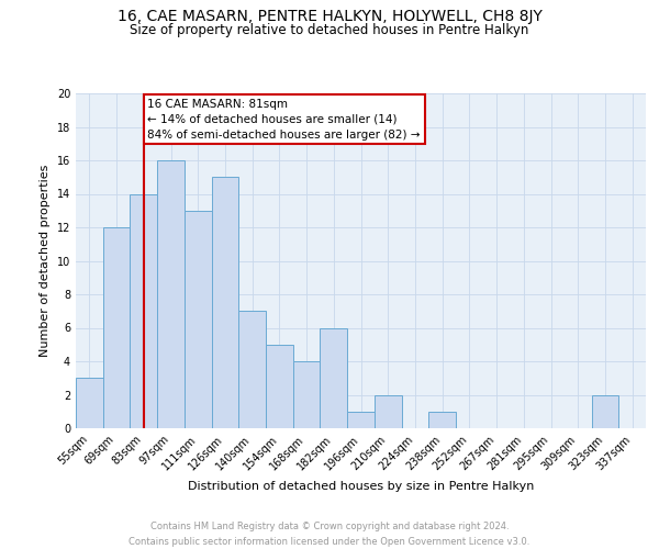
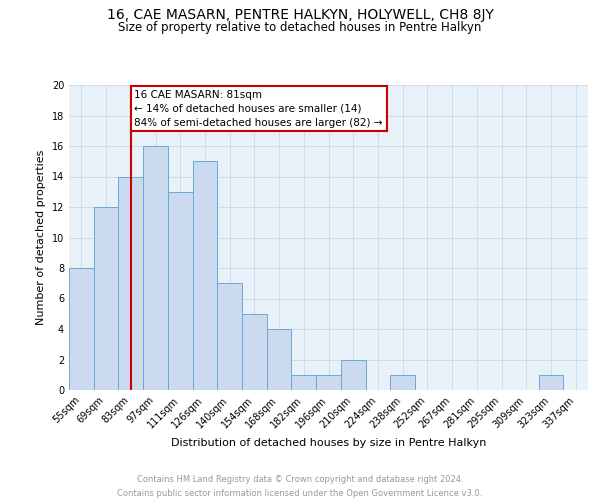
55sqm: 3 -> 8
182sqm: 6 -> 1
323sqm: 2 -> 1
